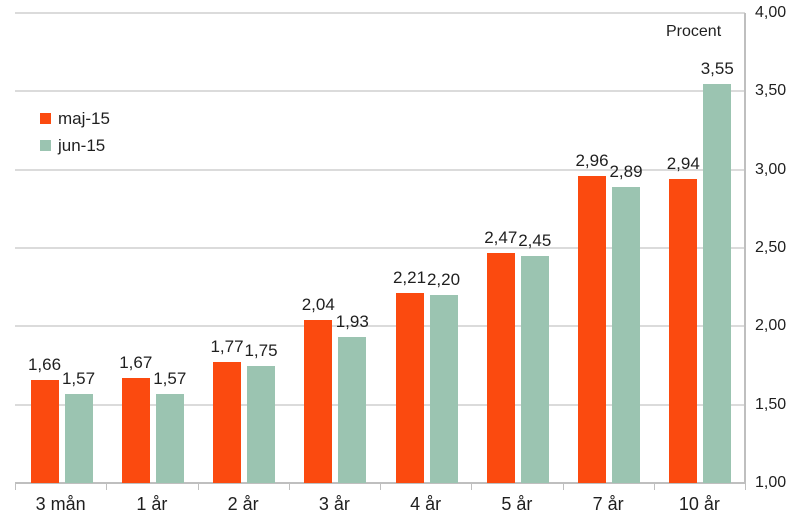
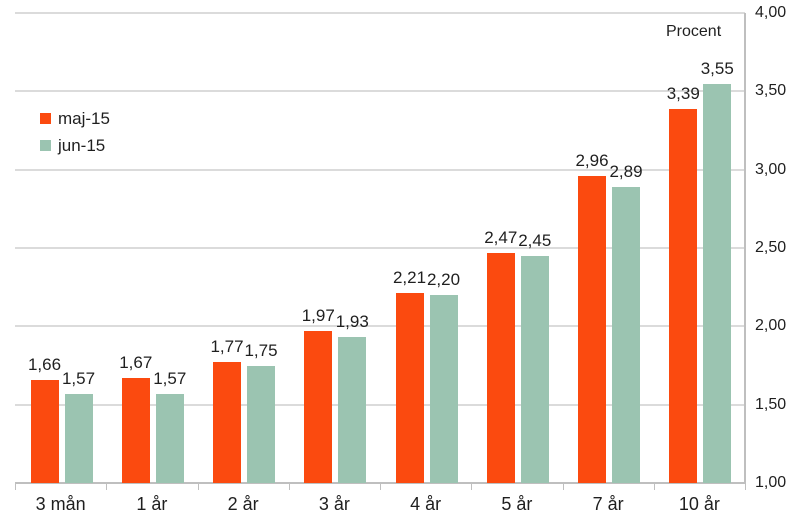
maj-15/3 år: 2,04 -> 1,97
maj-15/10 år: 2,94 -> 3,39
